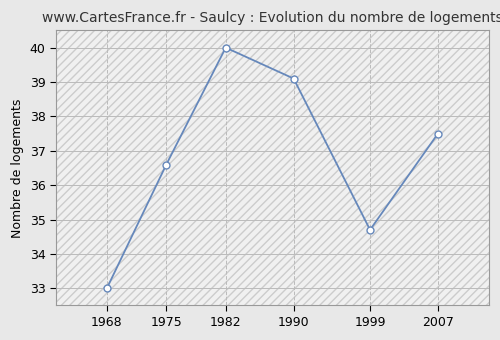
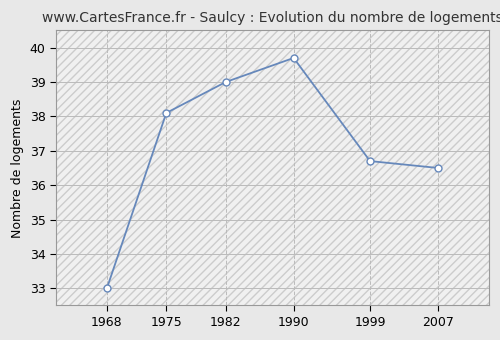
1975: 36.6 -> 38.1
1982: 40.0 -> 39.0
1990: 39.1 -> 39.7
1999: 34.7 -> 36.7
2007: 37.5 -> 36.5
